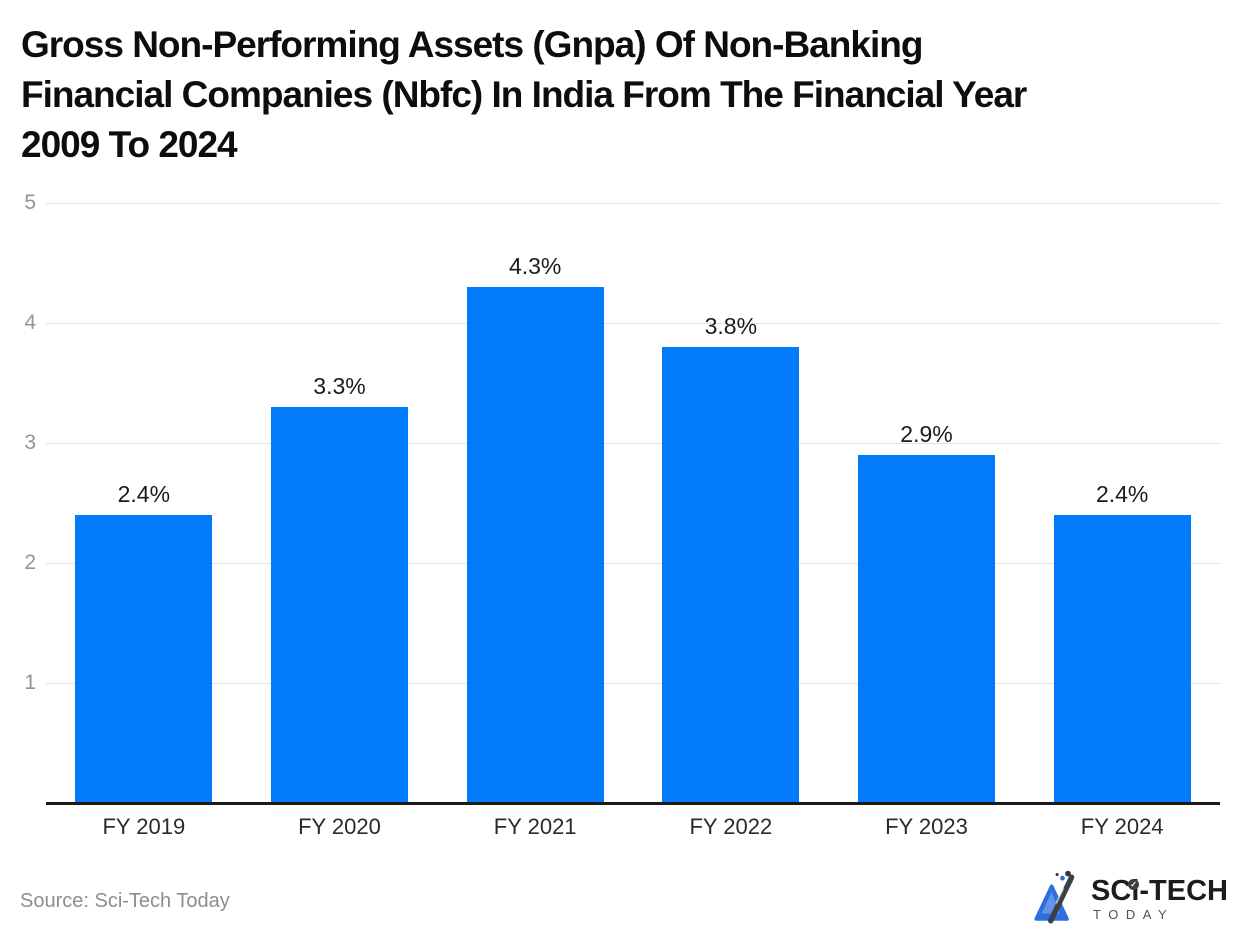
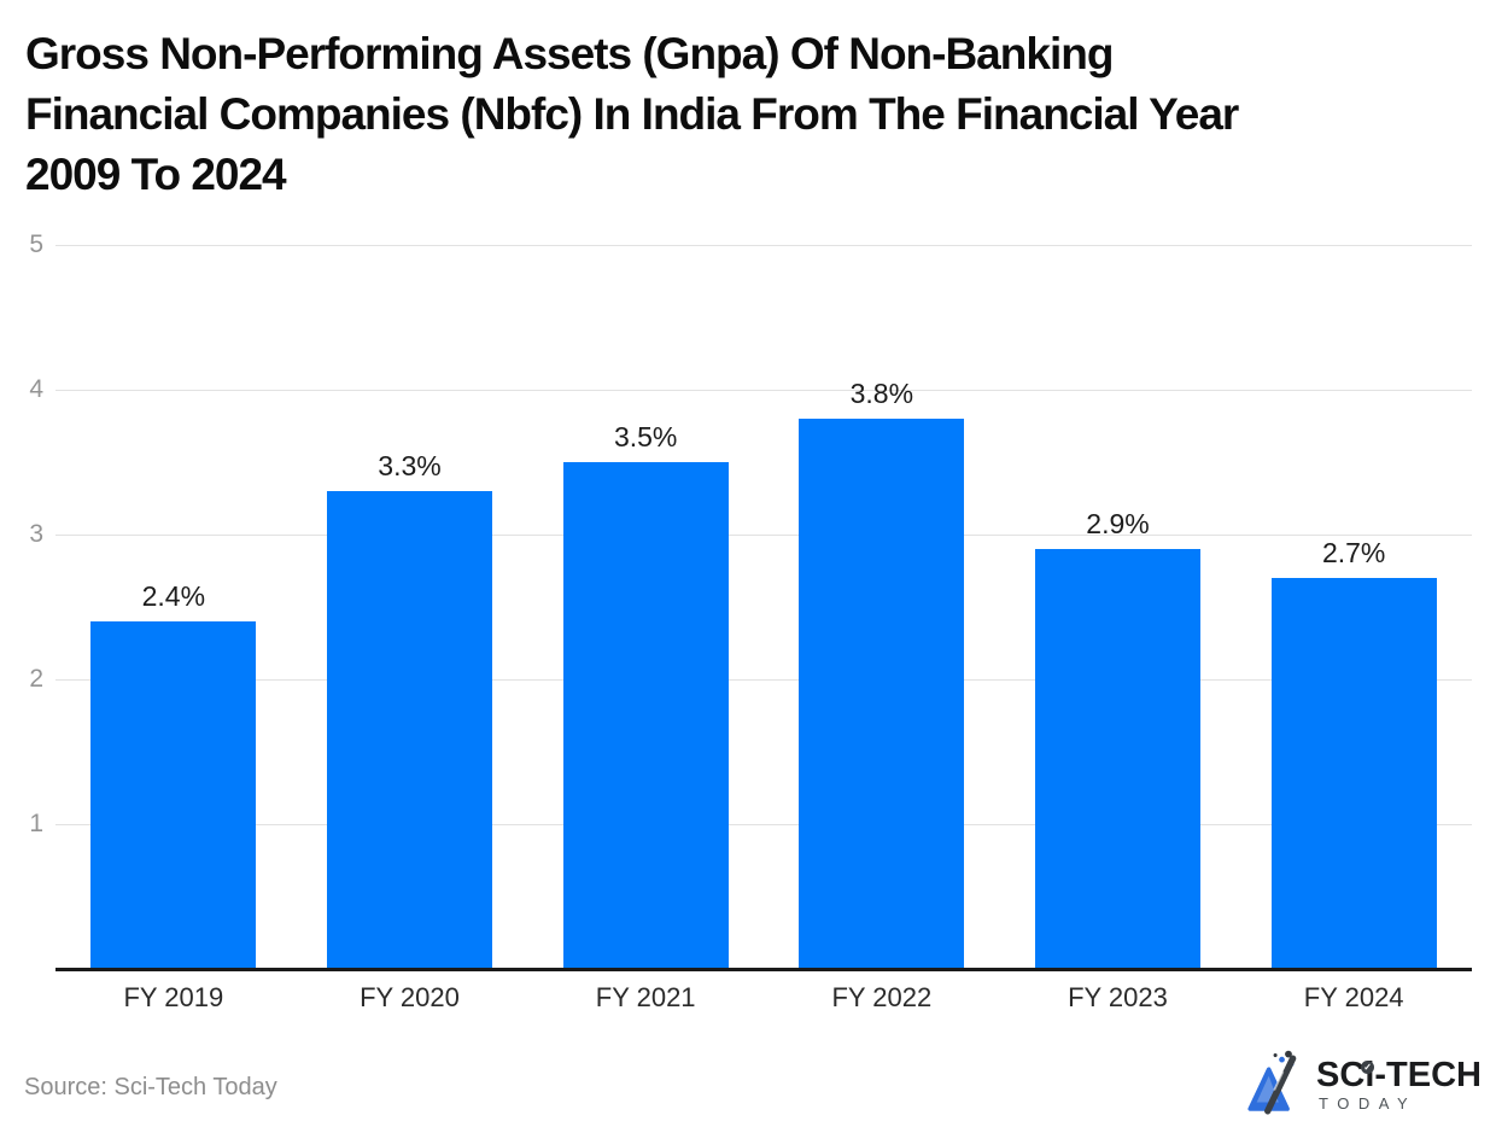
FY 2021: 4.3% -> 3.5%
FY 2024: 2.4% -> 2.7%
